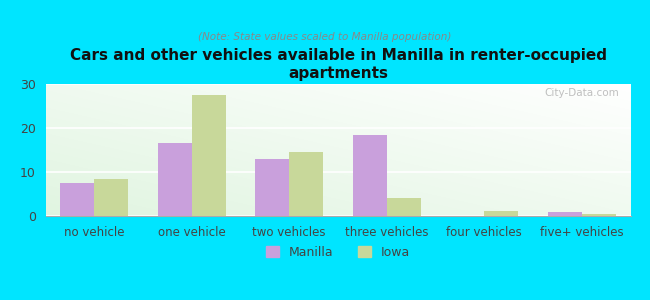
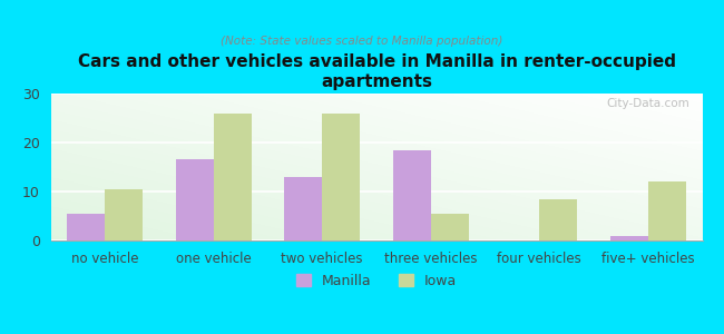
Manilla/no vehicle: 7.5 -> 5.5
Iowa/no vehicle: 8.5 -> 10.5
Iowa/one vehicle: 27.5 -> 26.0
Iowa/two vehicles: 14.5 -> 26.0
Iowa/three vehicles: 4.0 -> 5.5
Iowa/four vehicles: 1.2 -> 8.5
Iowa/five+ vehicles: 0.4 -> 12.0
